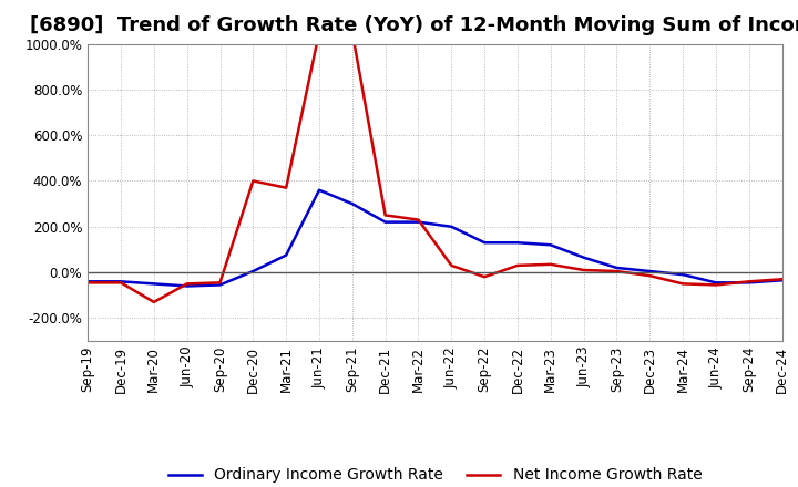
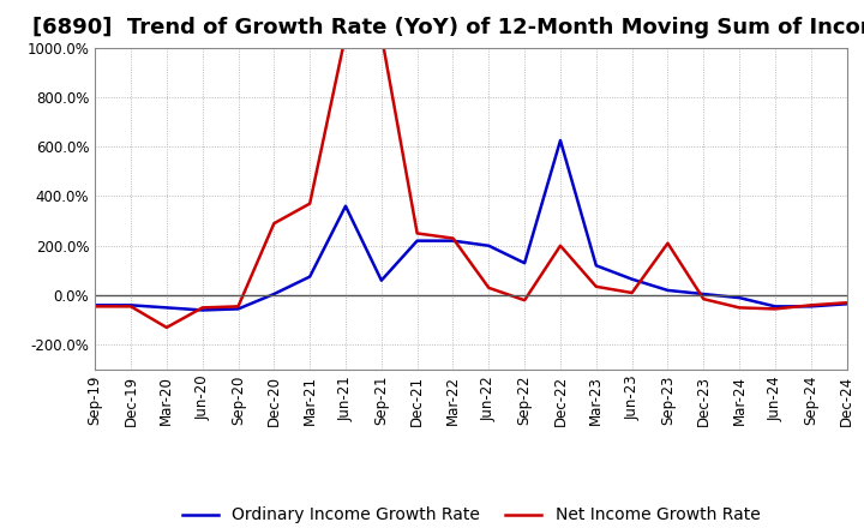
Net Income Growth Rate/Dec-20: 400% -> 290%
Ordinary Income Growth Rate/Sep-21: 300% -> 60%
Ordinary Income Growth Rate/Dec-22: 130% -> 625%
Net Income Growth Rate/Dec-22: 30% -> 200%
Net Income Growth Rate/Sep-23: 5% -> 210%
